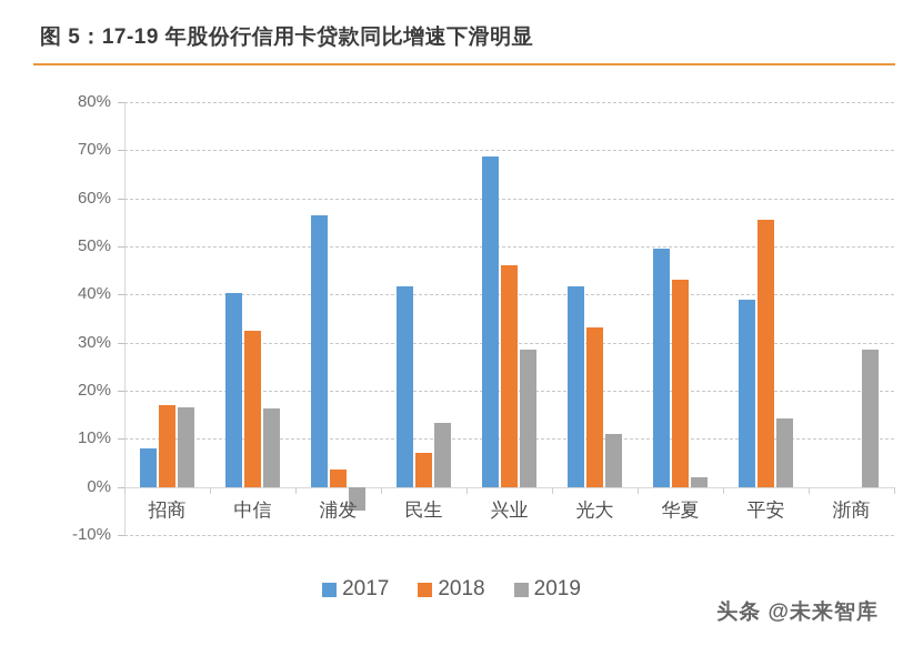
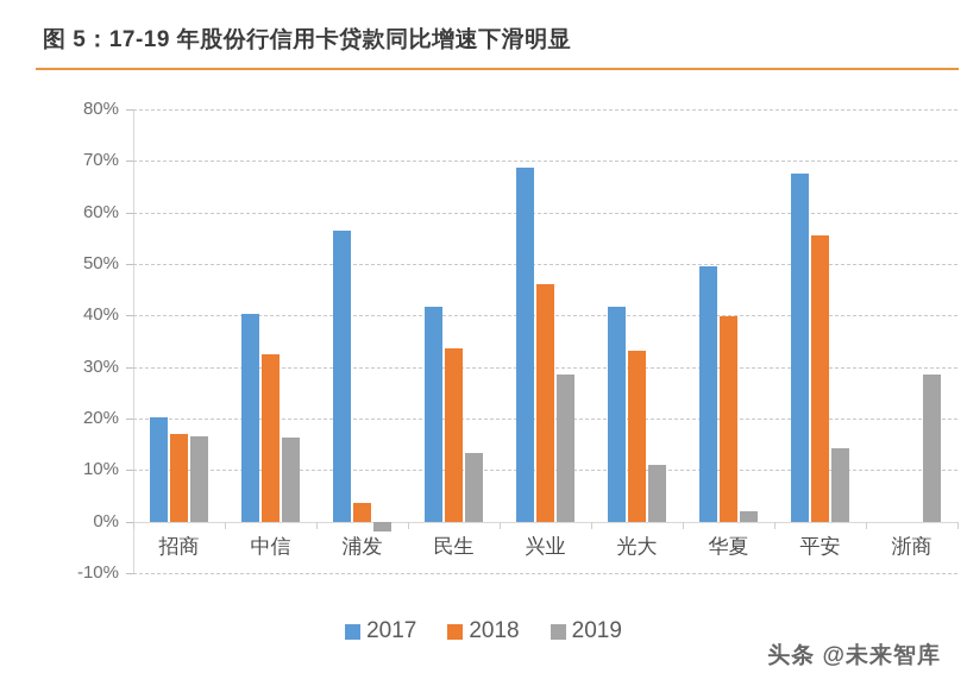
2017/招商: 8% -> 20%
2019/浦发: -5% -> -2%
2018/民生: 7% -> 34%
2018/华夏: 43% -> 40%
2017/平安: 39% -> 68%
